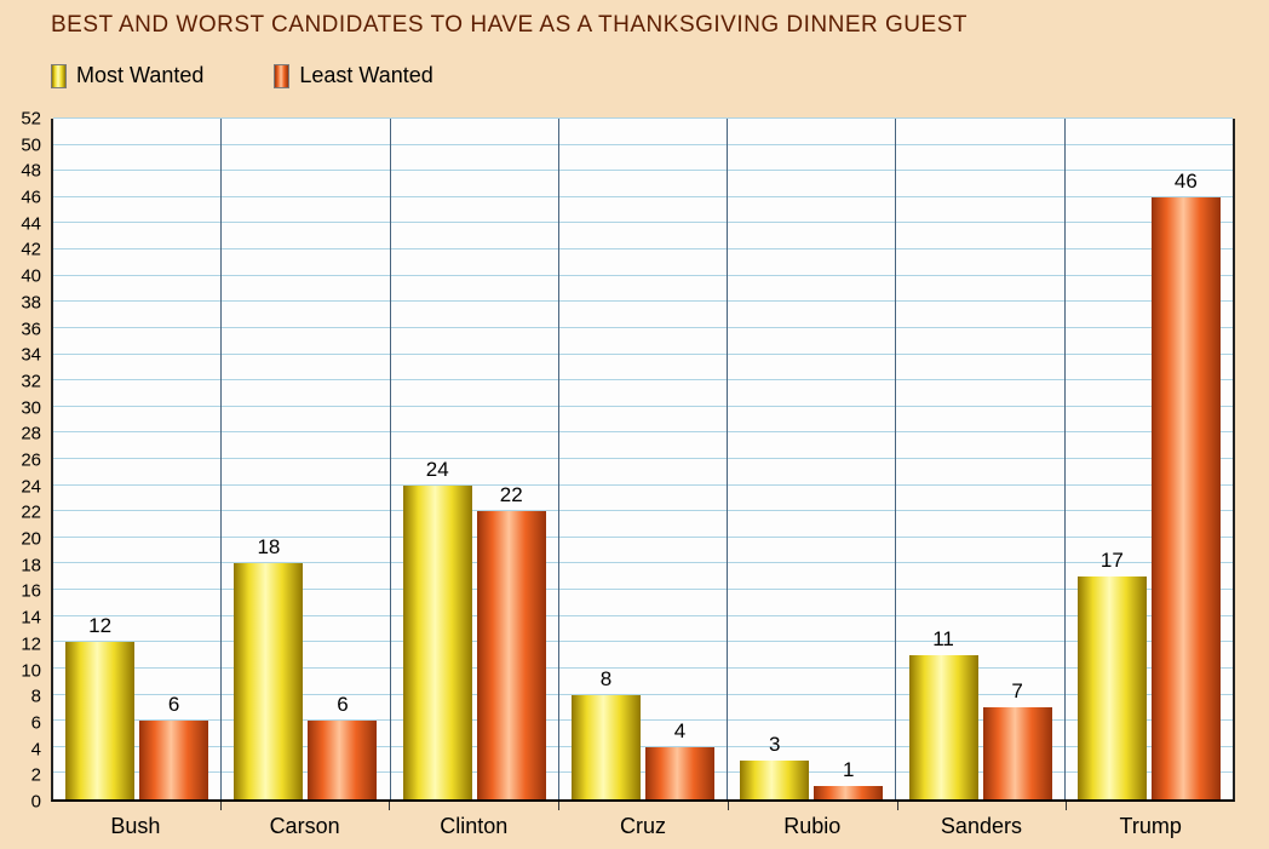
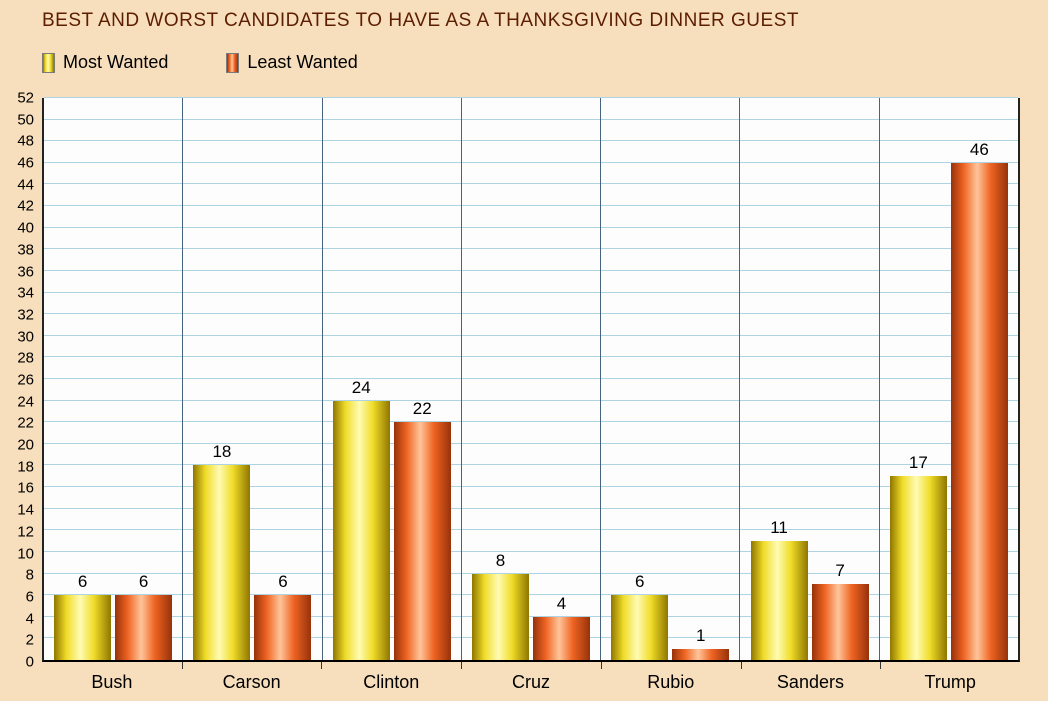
Most Wanted/Bush: 12 -> 6
Most Wanted/Rubio: 3 -> 6
